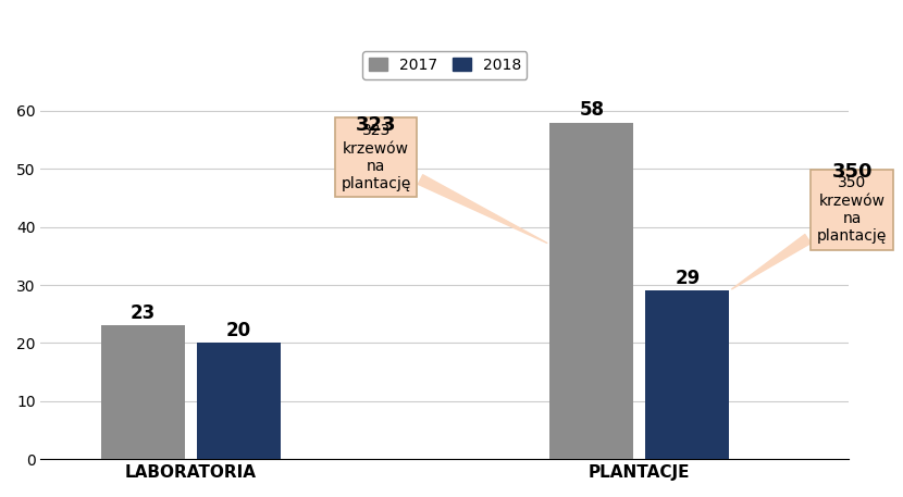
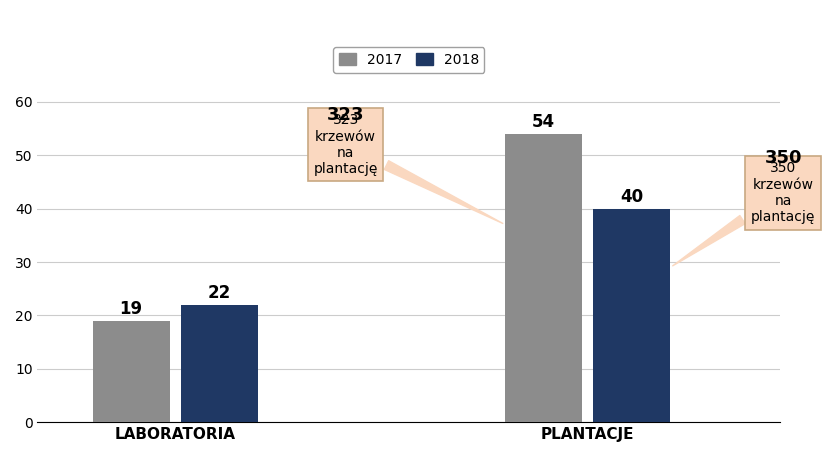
2017/LABORATORIA: 23 -> 19
2018/LABORATORIA: 20 -> 22
2017/PLANTACJE: 58 -> 54
2018/PLANTACJE: 29 -> 40
